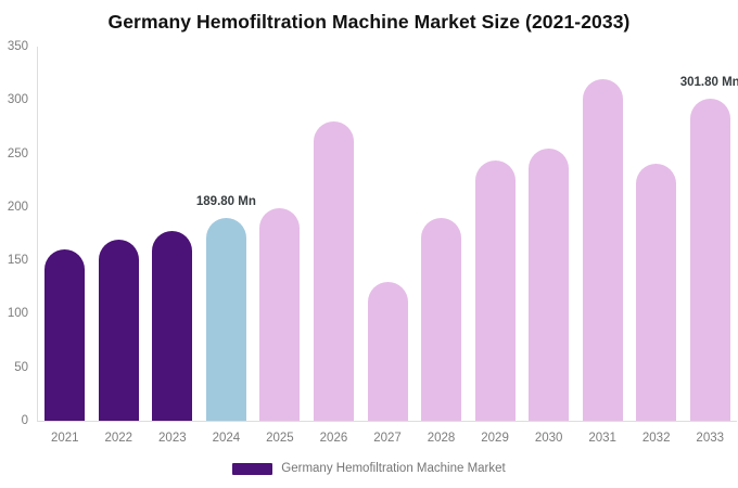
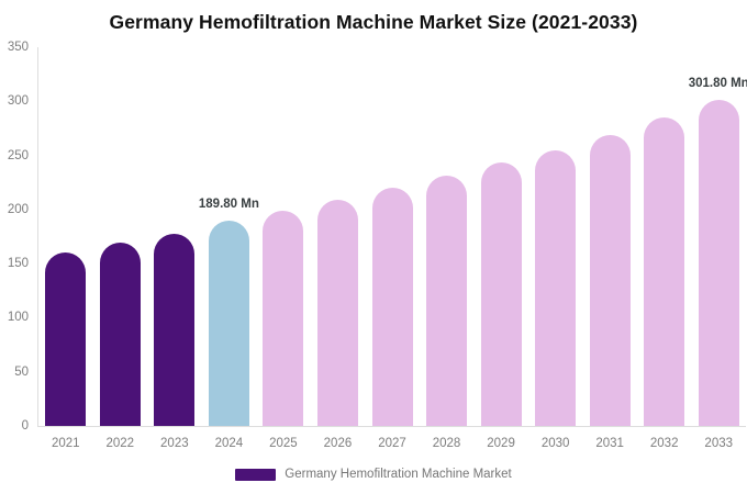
2026: 280 -> 210
2027: 130 -> 220
2028: 190 -> 230
2031: 320 -> 270
2032: 240 -> 280
